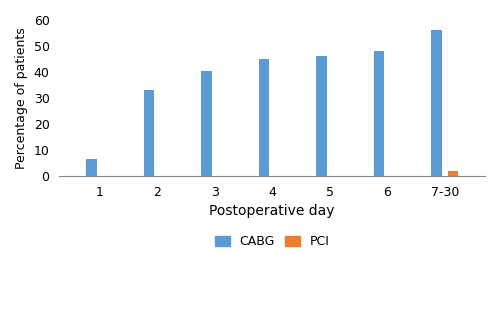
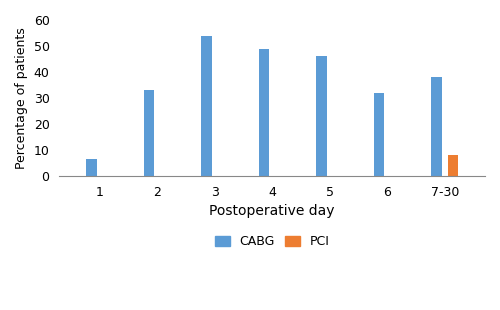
CABG/3: 40.5 -> 54.0
CABG/4: 45.0 -> 49.0
CABG/6: 48.0 -> 32.0
CABG/7-30: 56.0 -> 38.0
PCI/7-30: 2 -> 8
